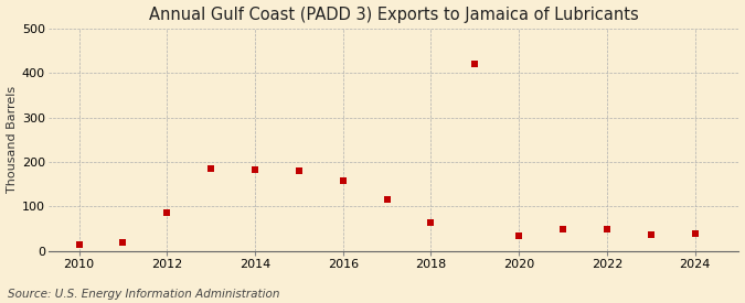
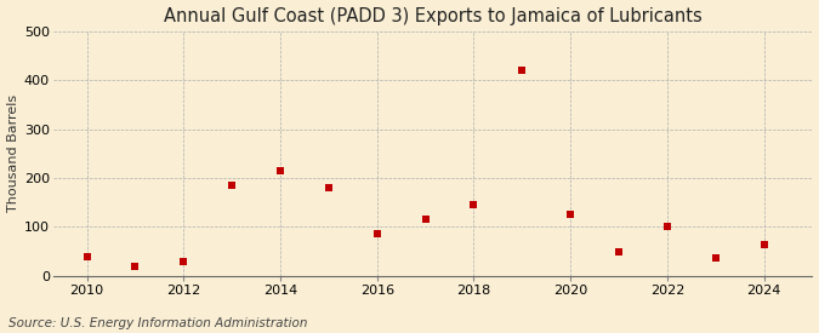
2010: 15 -> 40
2012: 85 -> 30
2014: 183 -> 215
2016: 158 -> 85
2018: 65 -> 145
2020: 35 -> 125
2022: 48 -> 100
2024: 40 -> 65
